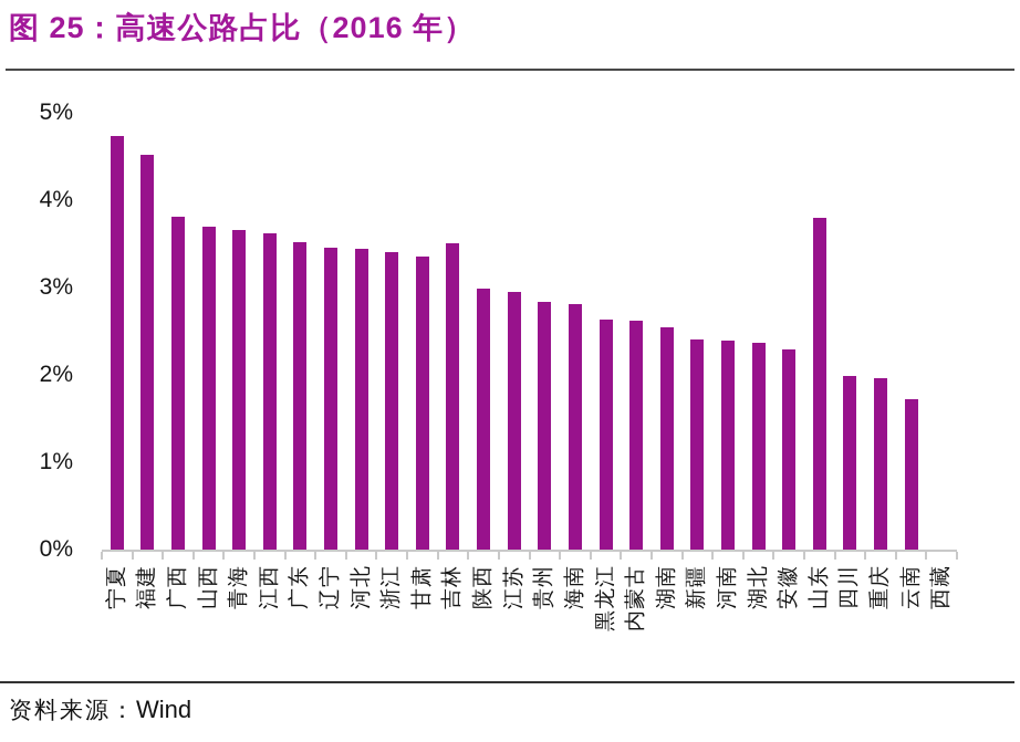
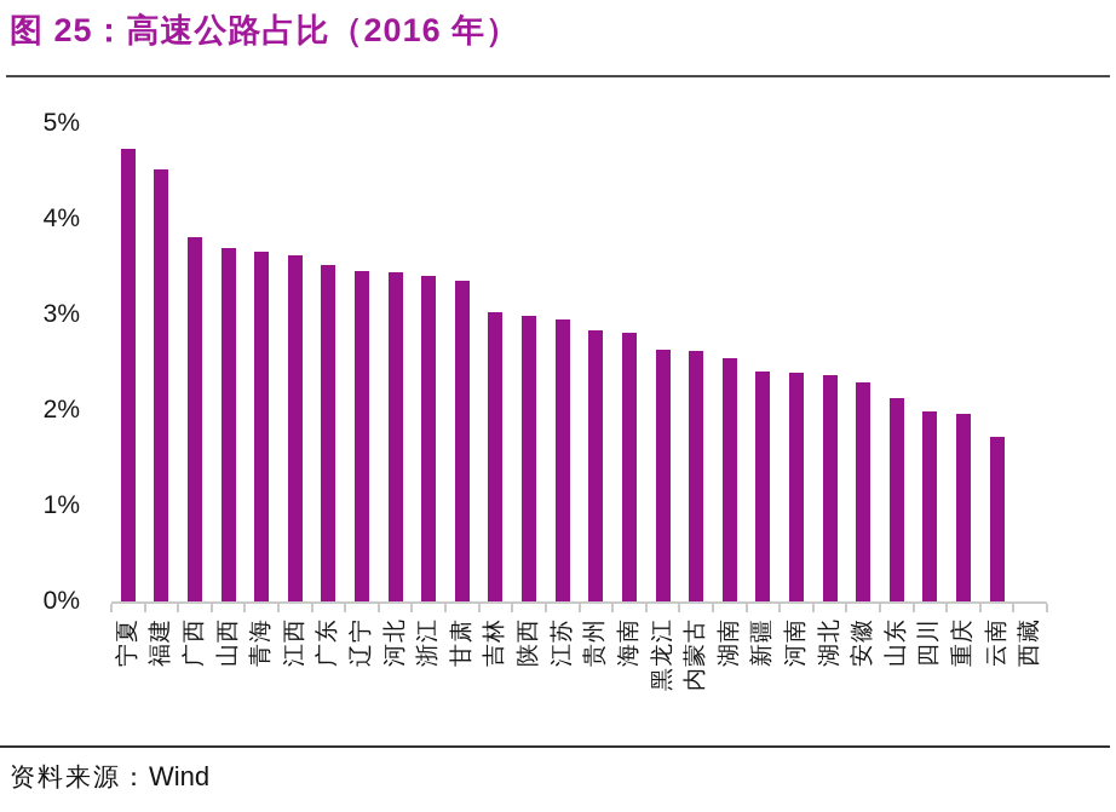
吉林: 3.5% -> 3.0%
山东: 3.8% -> 2.1%
